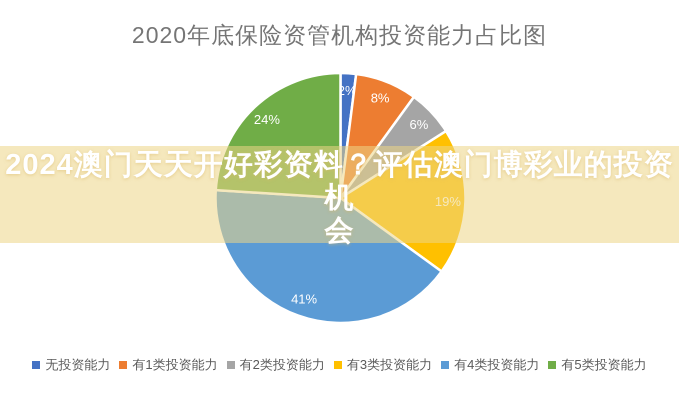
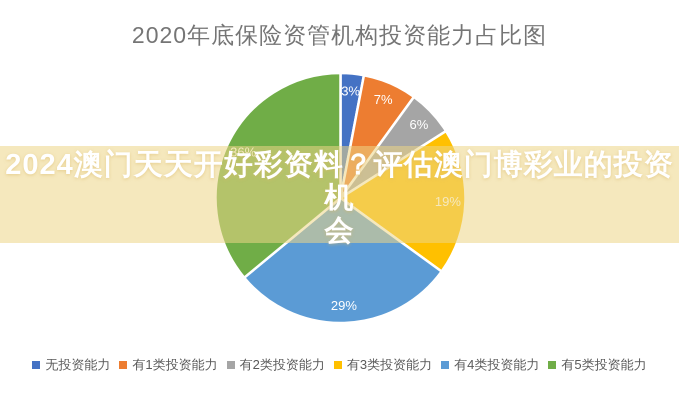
无投资能力: 2% -> 3%
有1类投资能力: 8% -> 7%
有4类投资能力: 41% -> 29%
有5类投资能力: 24% -> 36%
